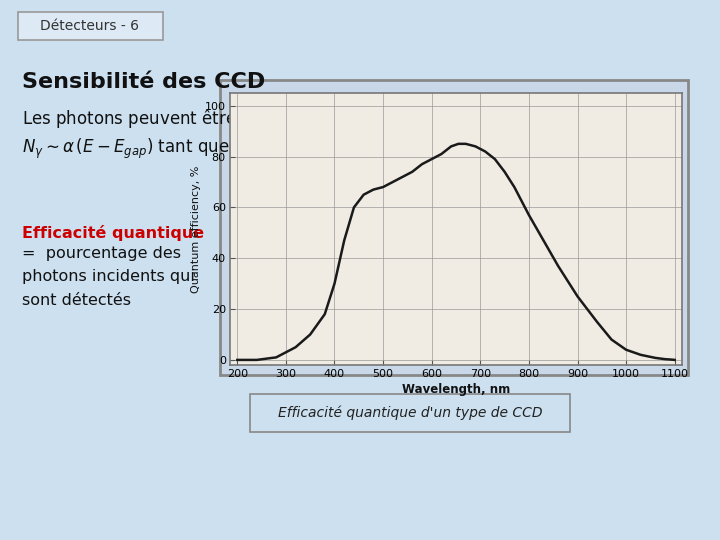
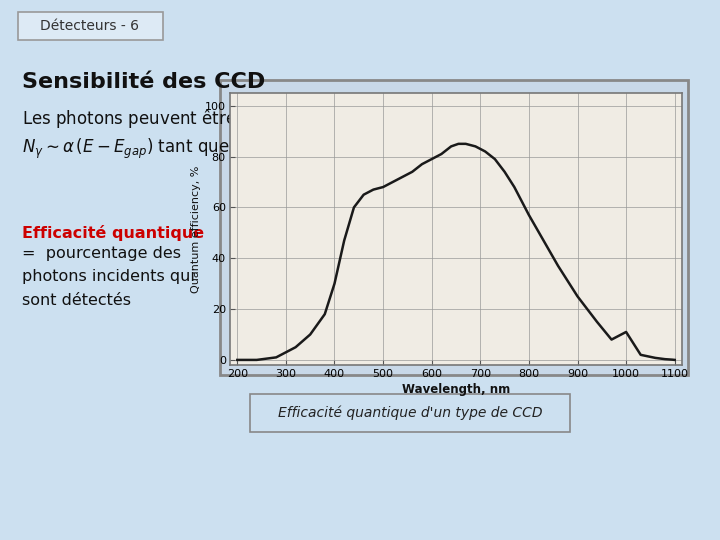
1000: 4.0 -> 11.0
